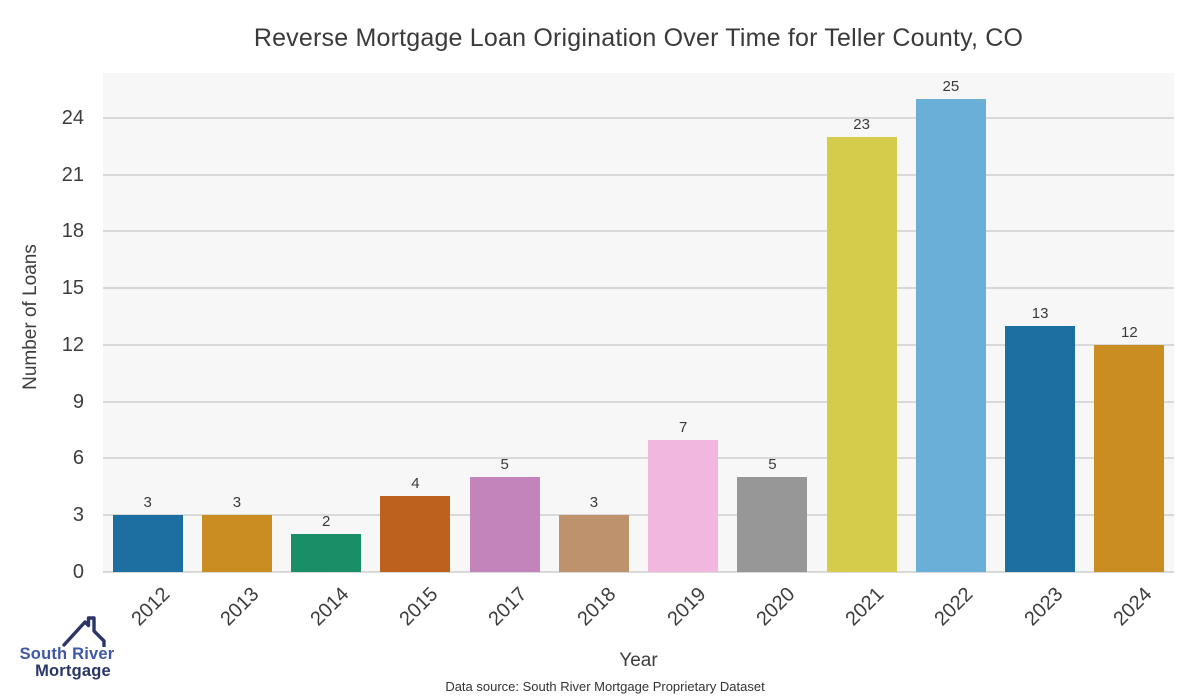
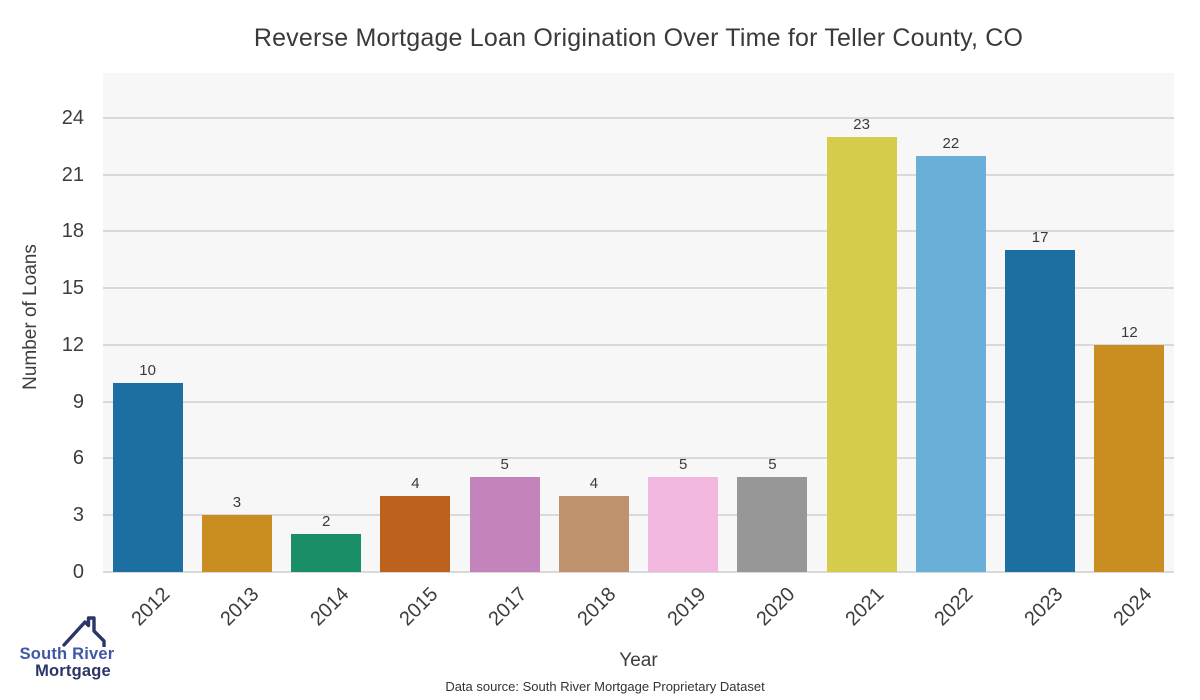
2012: 3 -> 10
2018: 3 -> 4
2019: 7 -> 5
2022: 25 -> 22
2023: 13 -> 17
